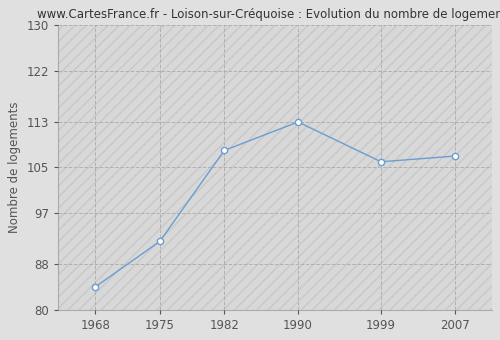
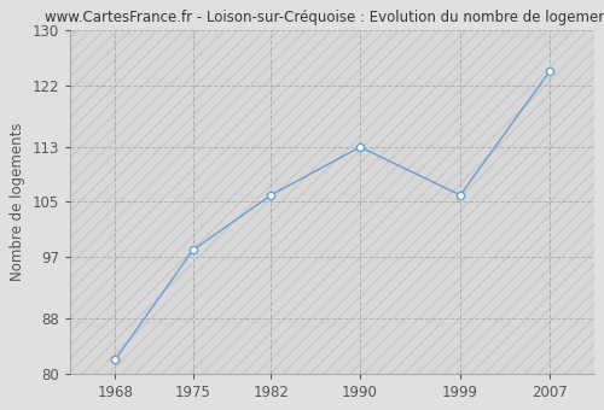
1968: 84 -> 82
1975: 92 -> 98
1982: 108 -> 106
2007: 107 -> 124
